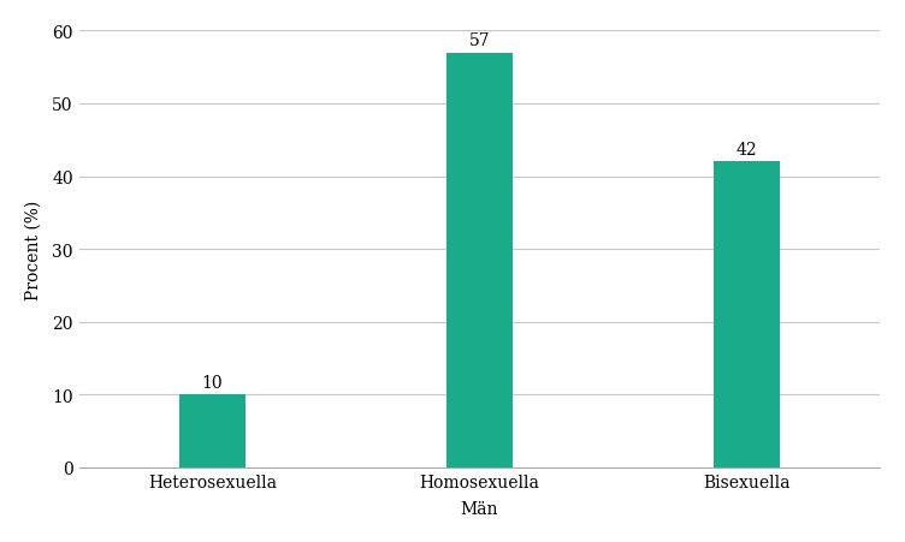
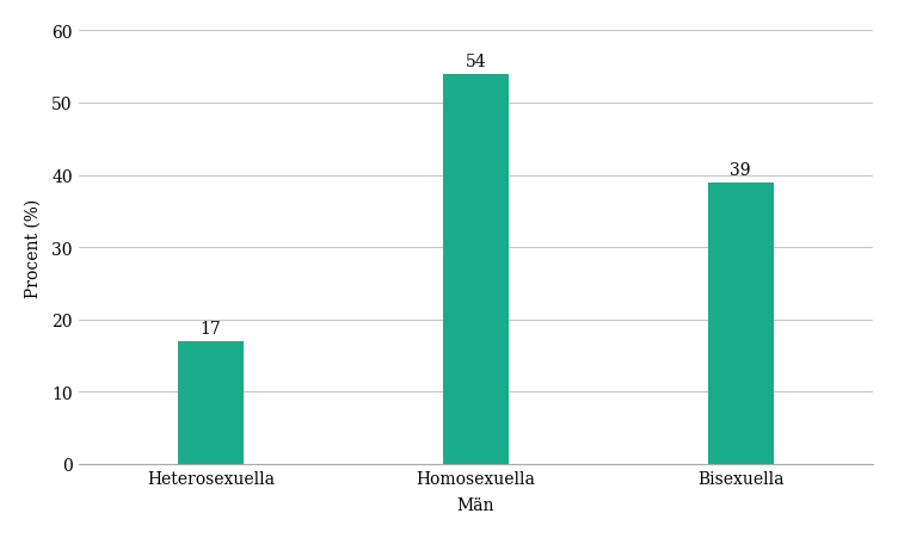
Heterosexuella: 10 -> 17
Homosexuella: 57 -> 54
Bisexuella: 42 -> 39
